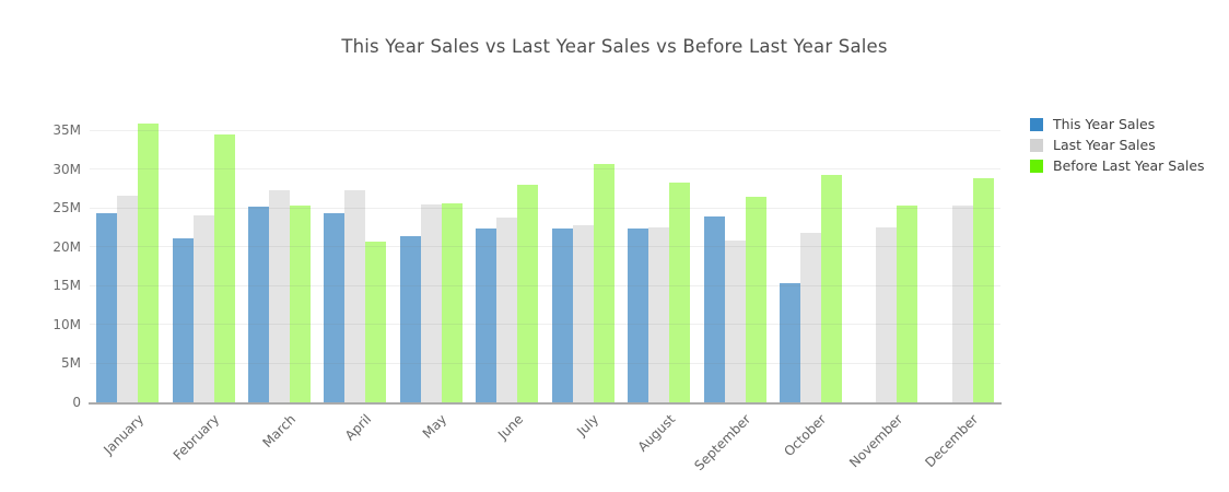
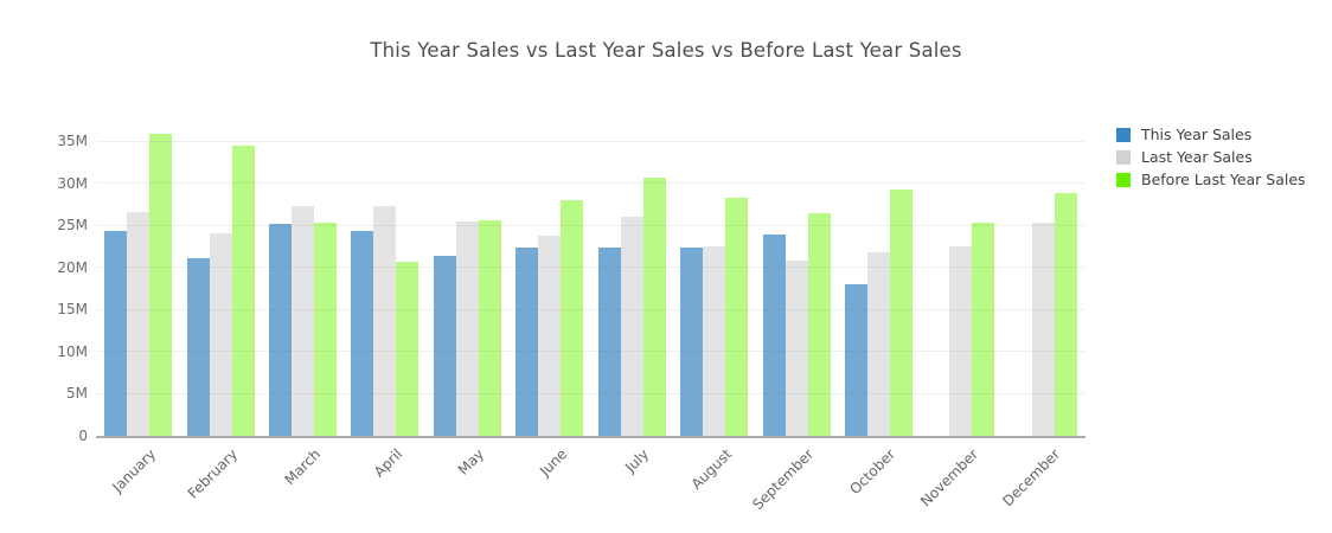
Last Year Sales/July: 23M -> 26M
This Year Sales/October: 15M -> 18M
